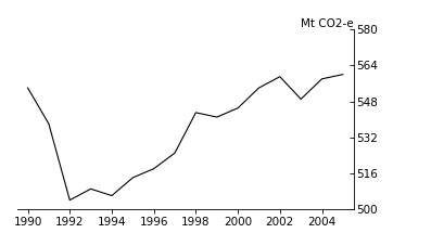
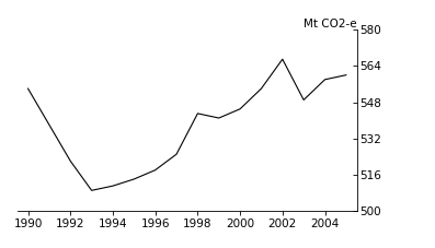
1992: 504 -> 522
1994: 506 -> 511
2002: 559 -> 567
